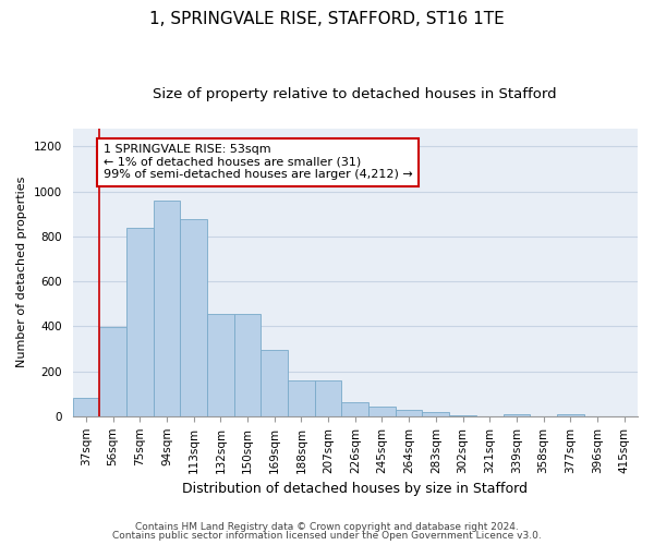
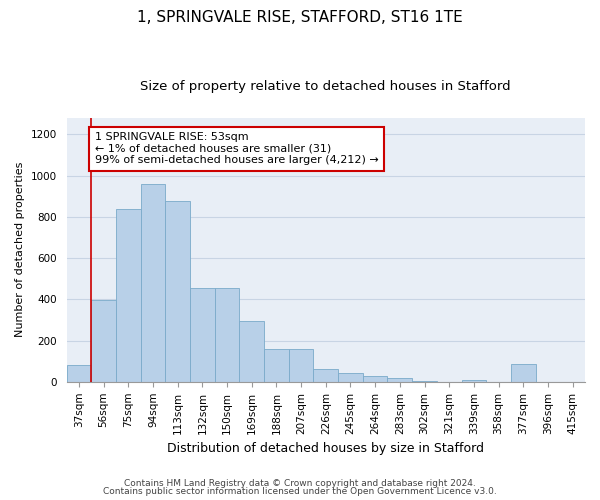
377sqm: 8 -> 85
